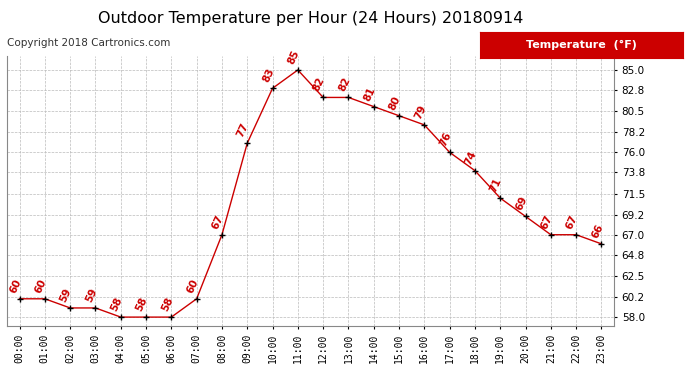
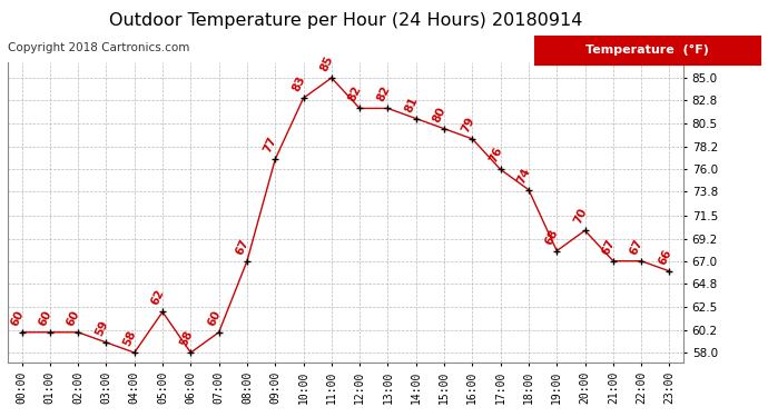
02:00: 59 -> 60
05:00: 58 -> 62
19:00: 71 -> 68
20:00: 69 -> 70
